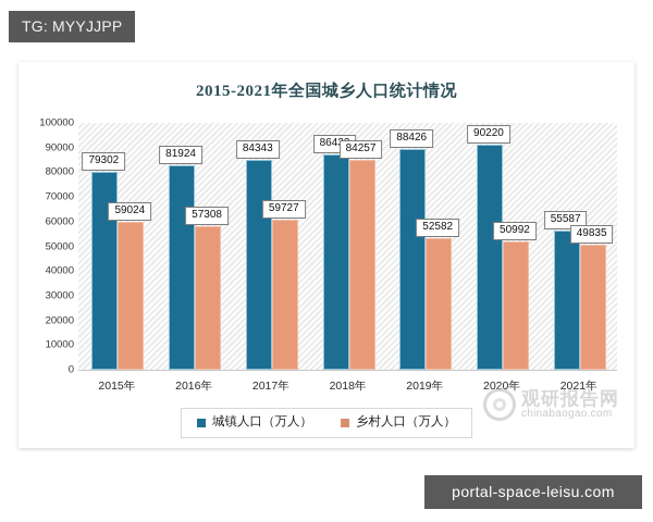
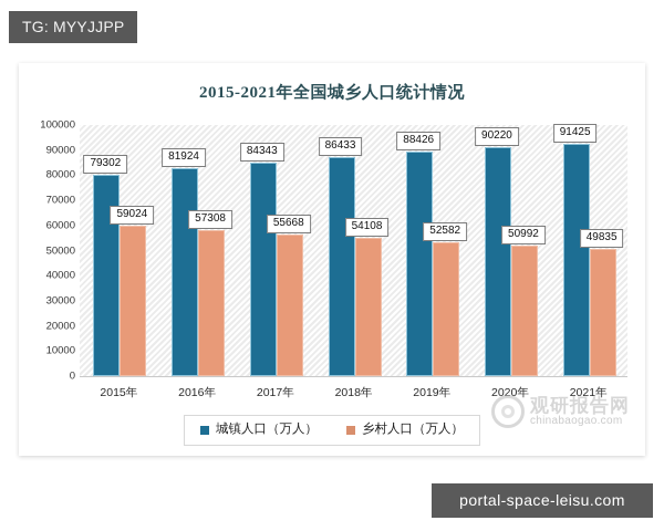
乡村人口（万人）/2017年: 59727 -> 55668
乡村人口（万人）/2018年: 84257 -> 54108
城镇人口（万人）/2021年: 55587 -> 91425
